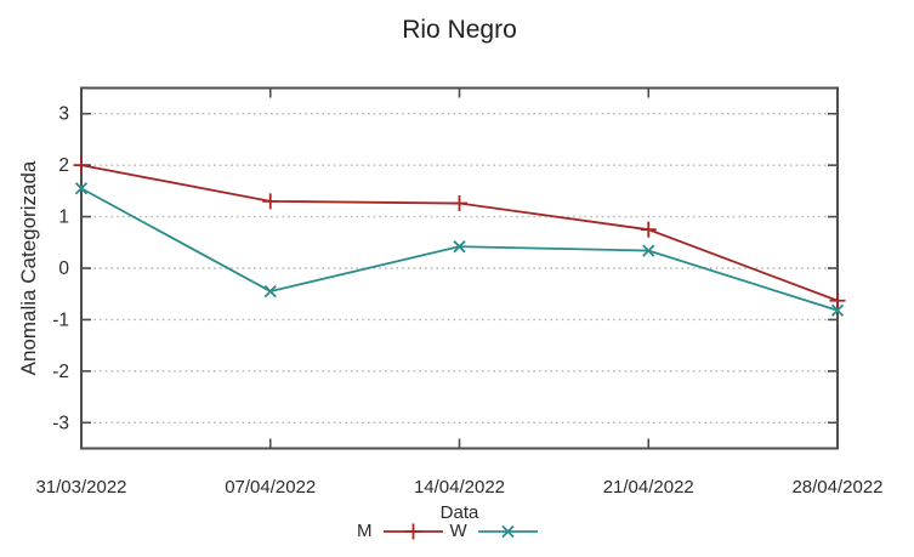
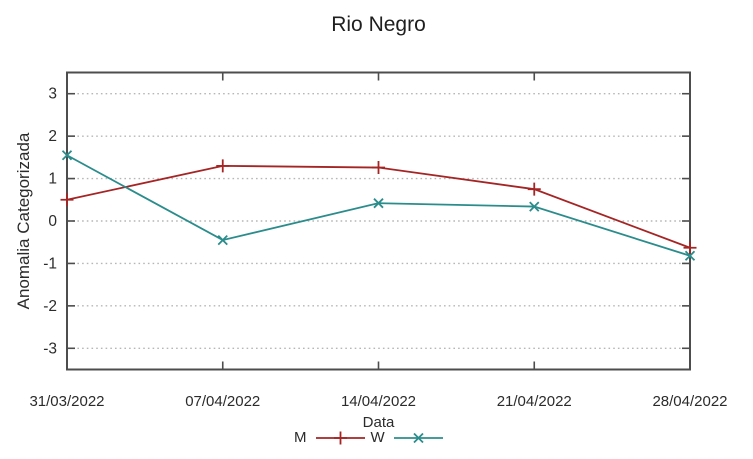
M/31/03/2022: 2.0 -> 0.5
